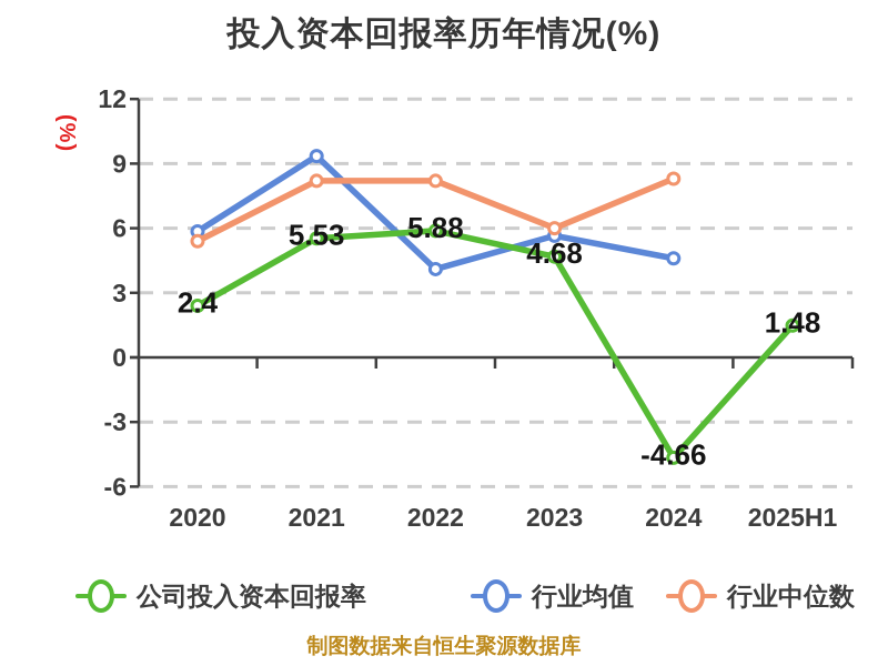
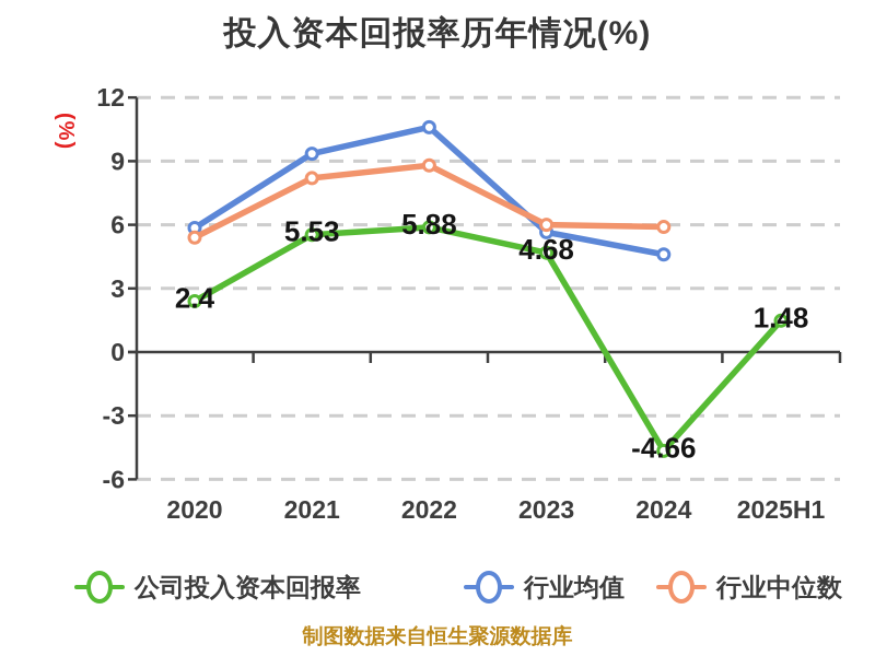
行业均值/2022: 4.1 -> 10.6
行业中位数/2022: 8.2 -> 8.8
行业中位数/2024: 8.3 -> 5.9
